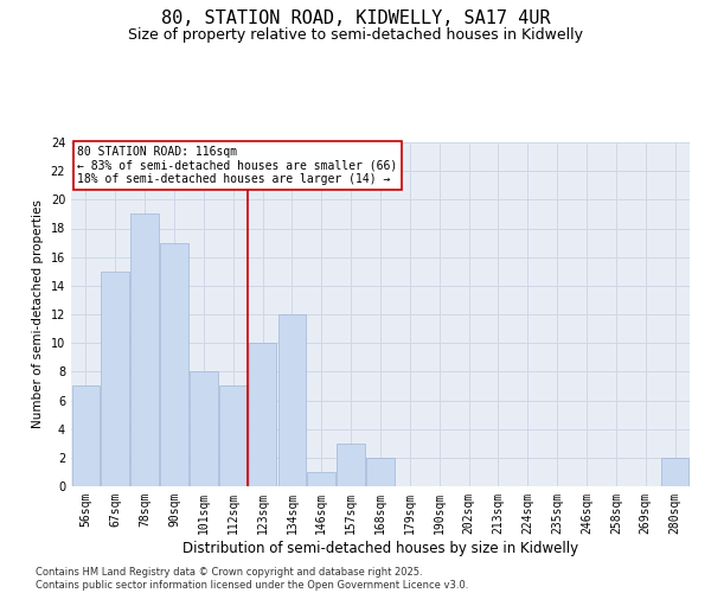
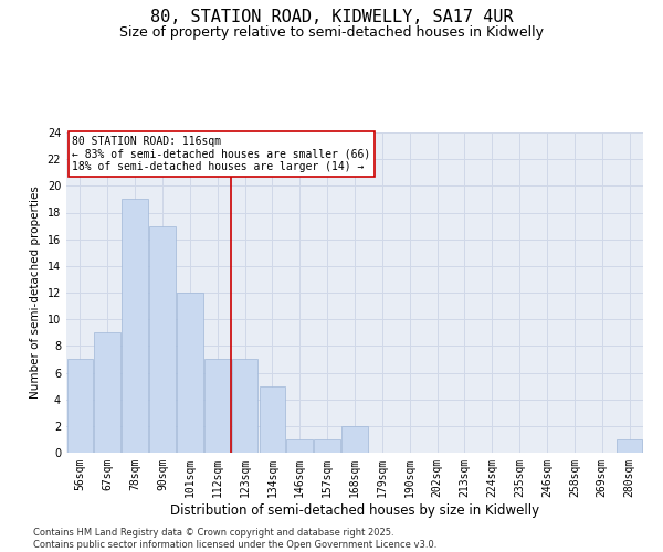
67sqm: 15 -> 9
101sqm: 8 -> 12
123sqm: 10 -> 7
134sqm: 12 -> 5
157sqm: 3 -> 1
280sqm: 2 -> 1
